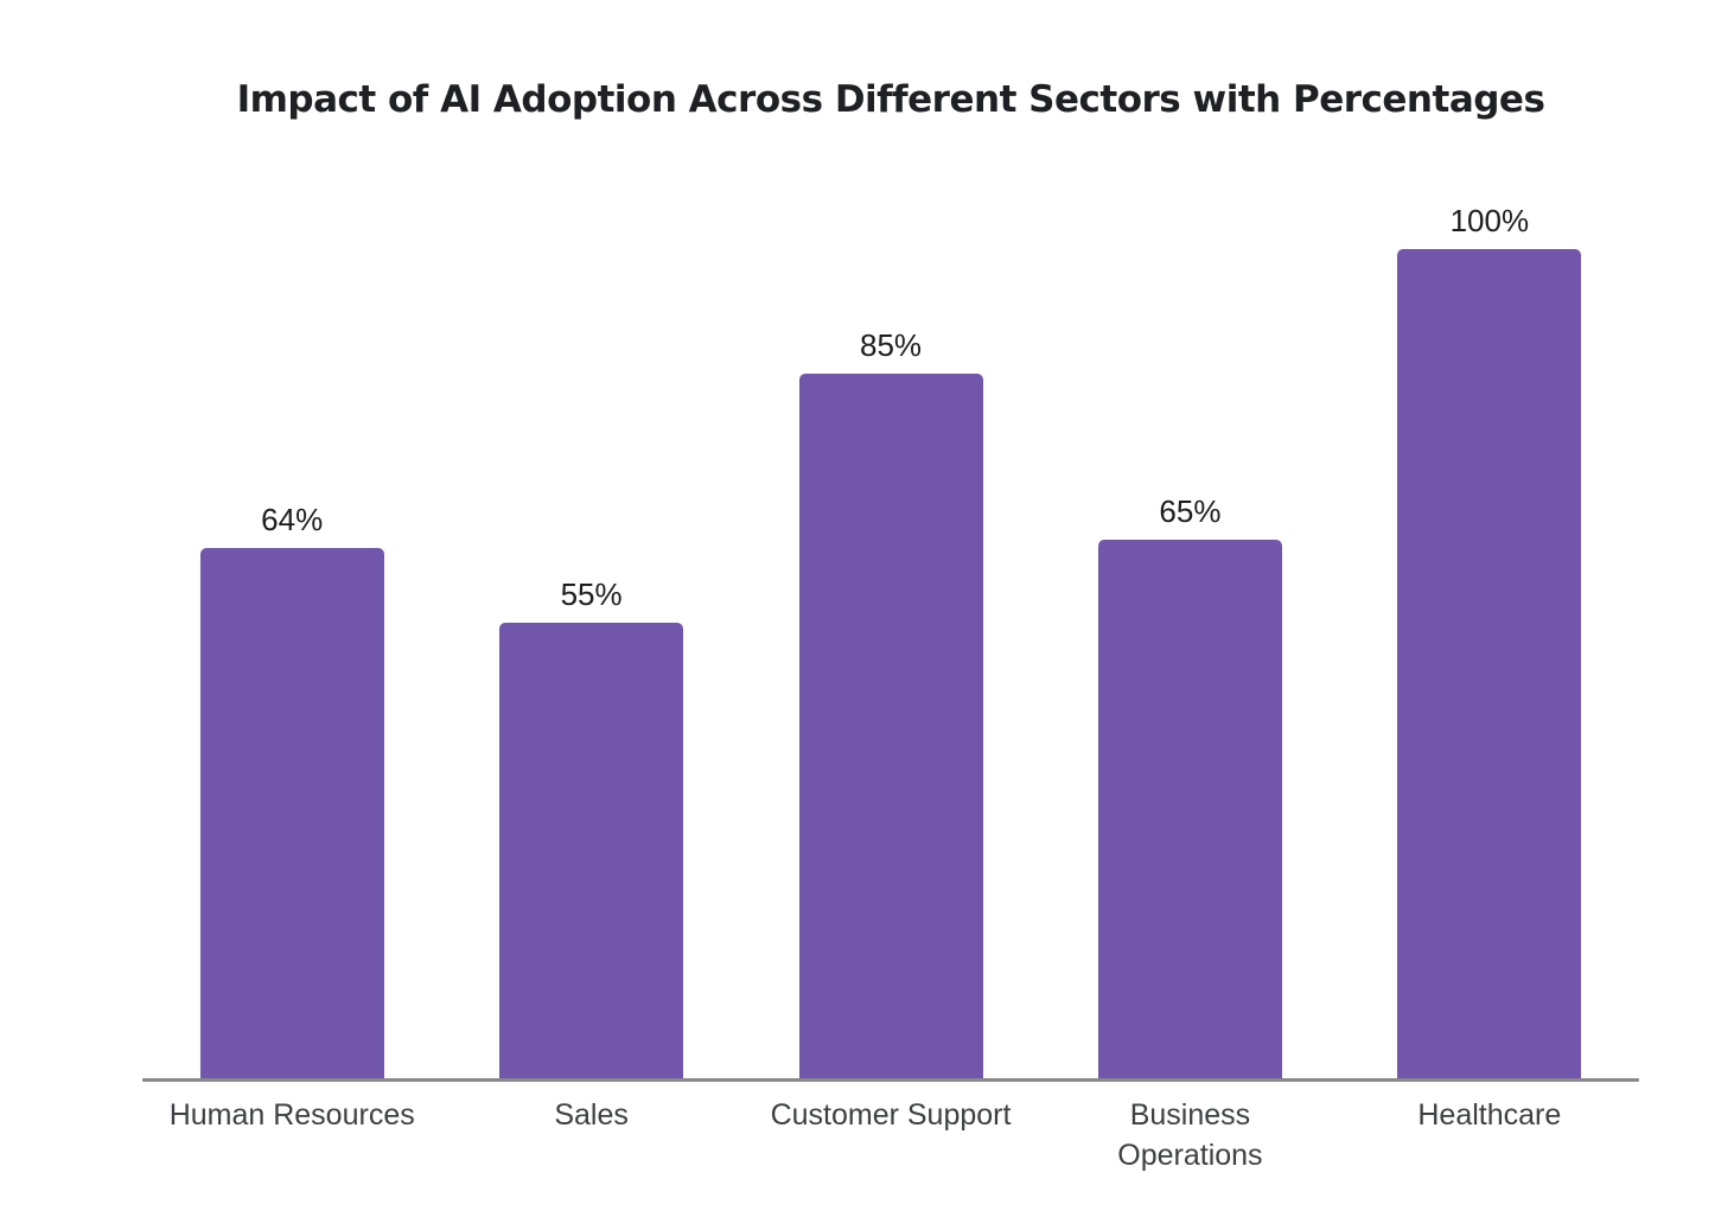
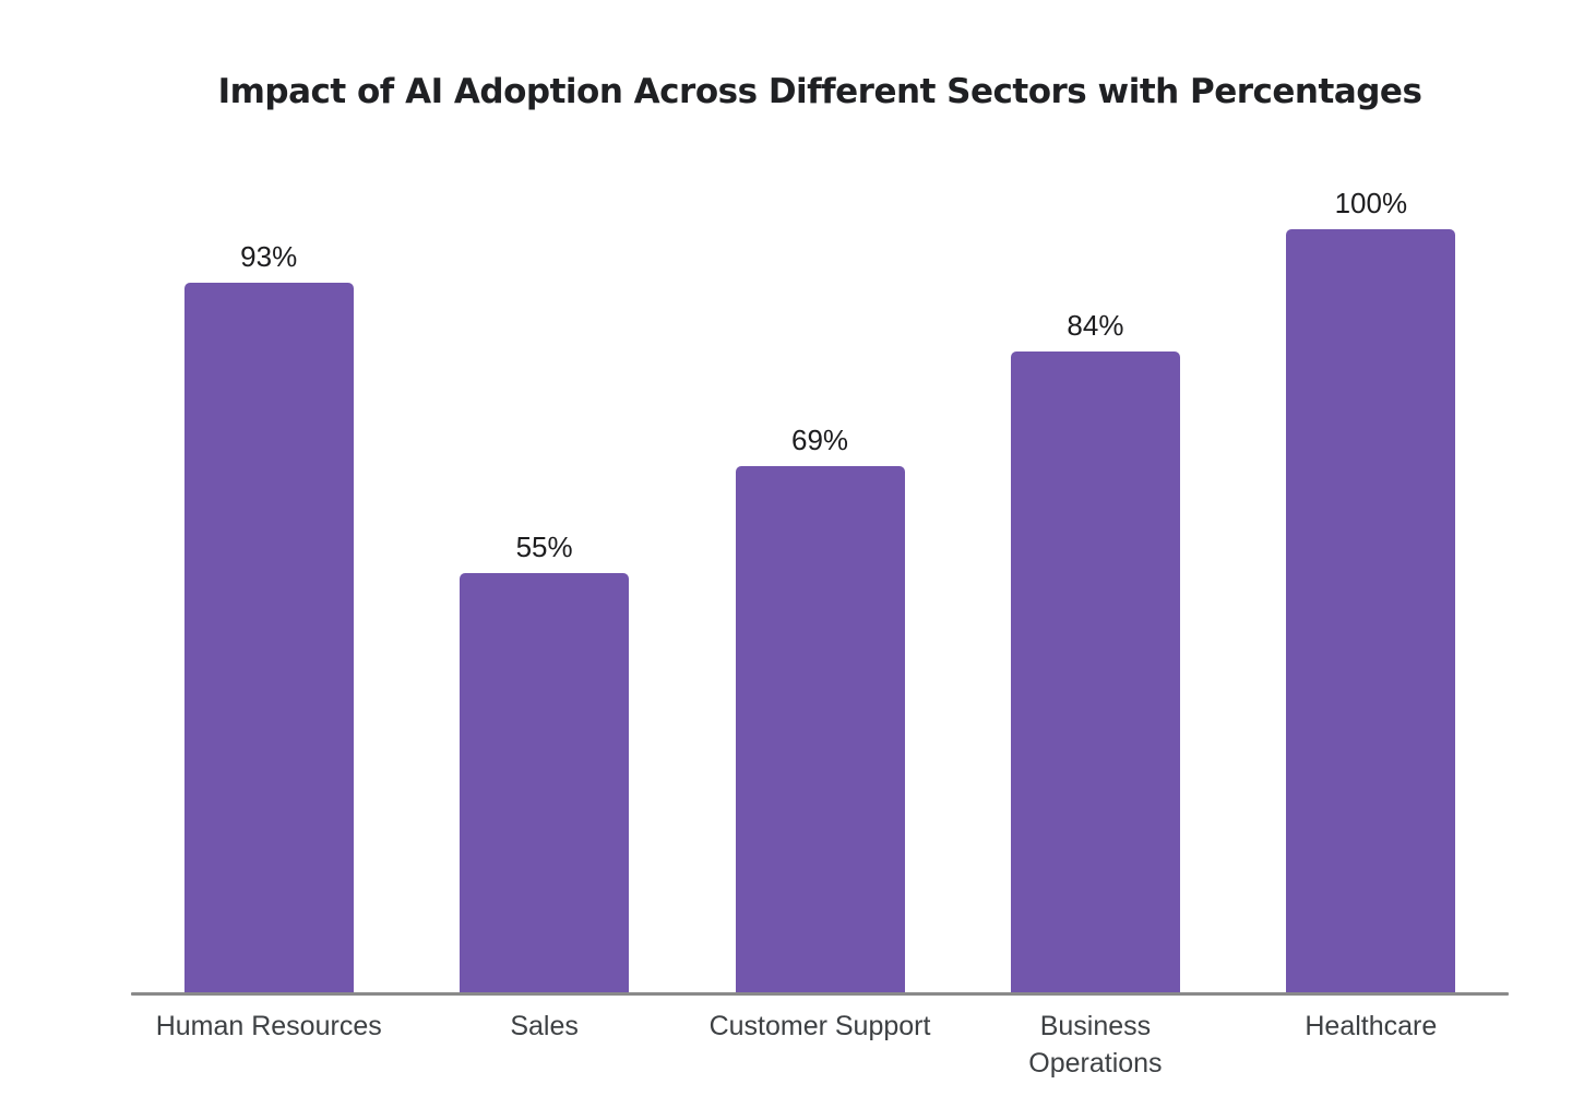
Human Resources: 64% -> 93%
Customer Support: 85% -> 69%
Business Operations: 65% -> 84%
